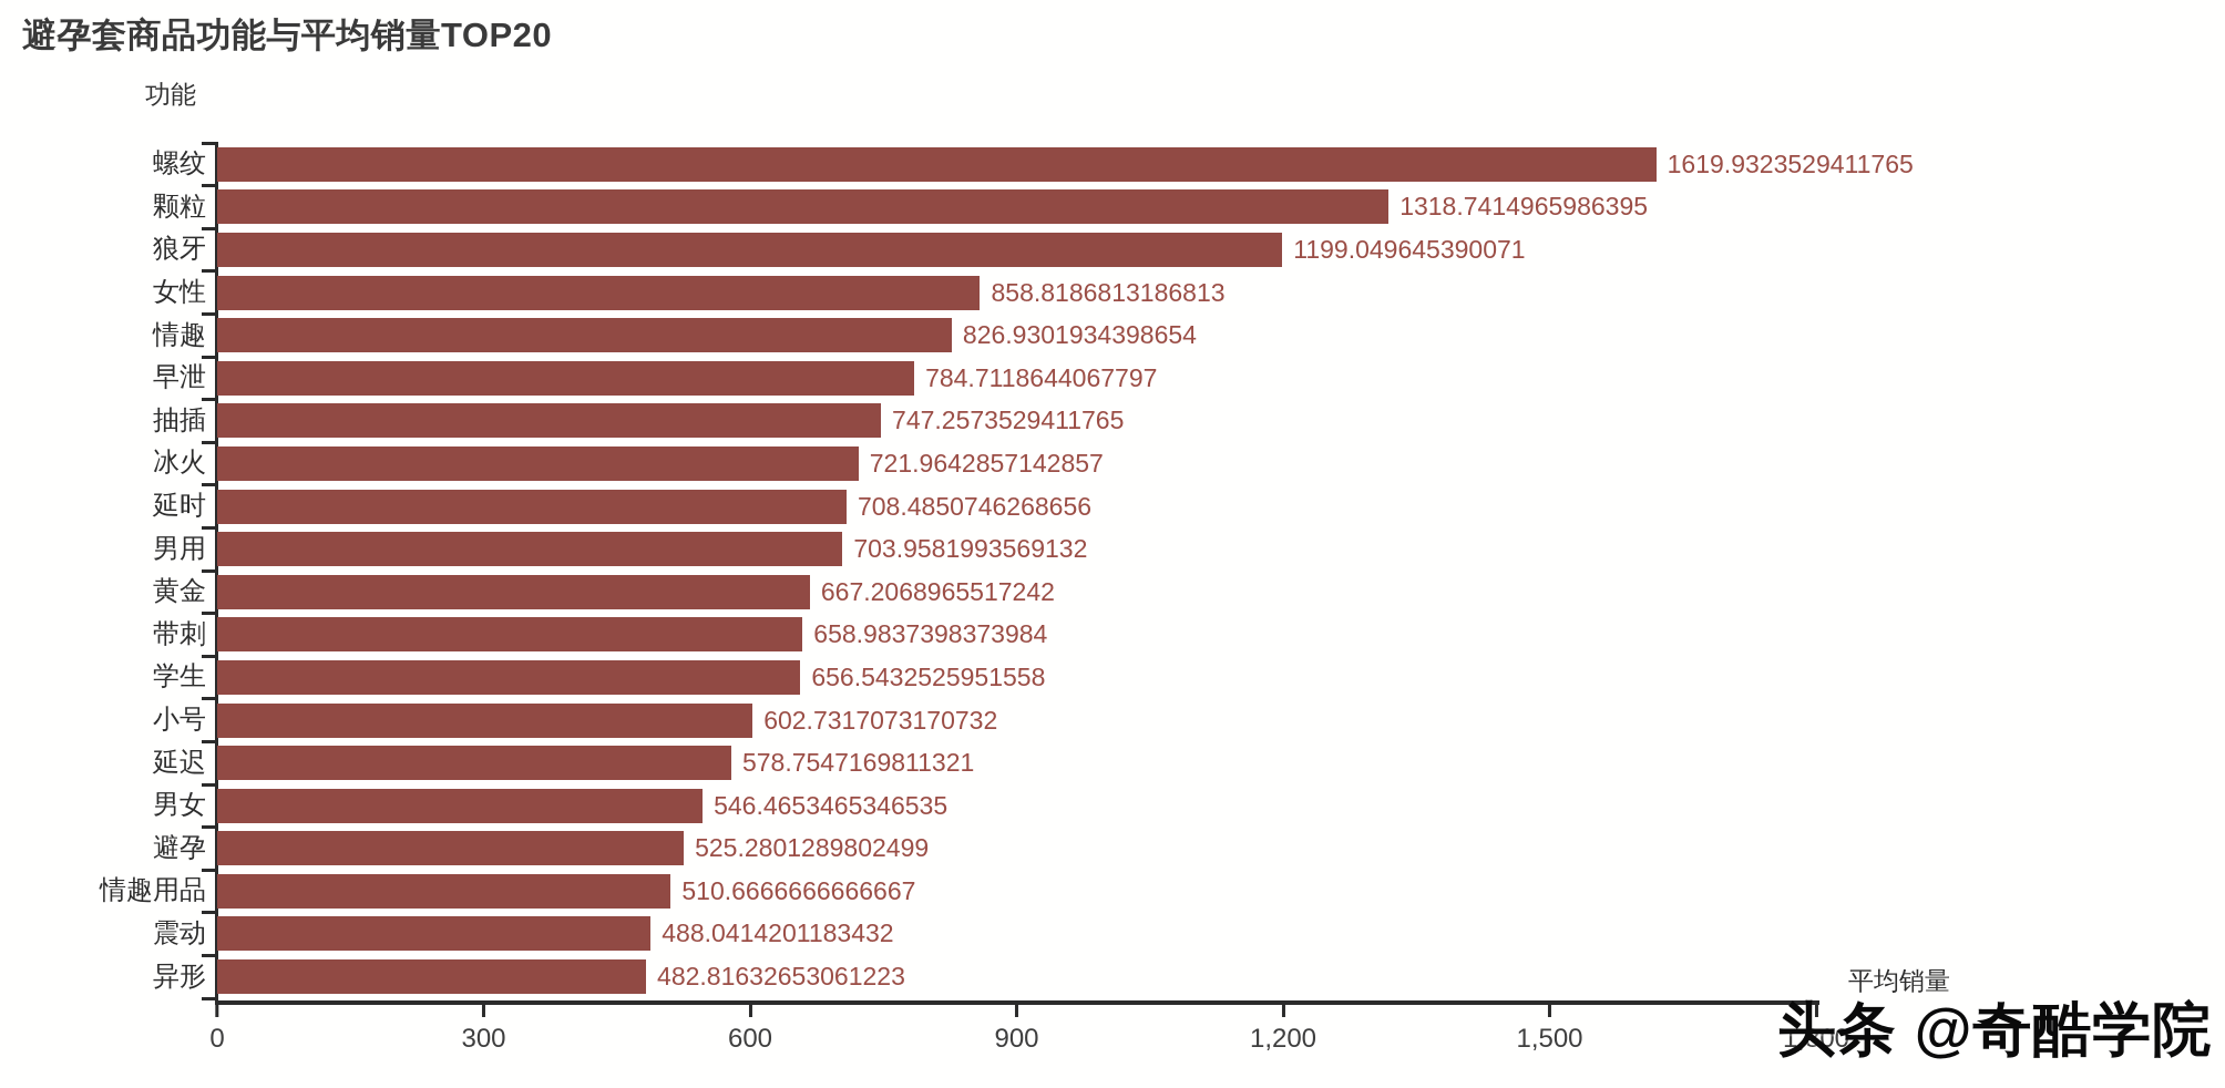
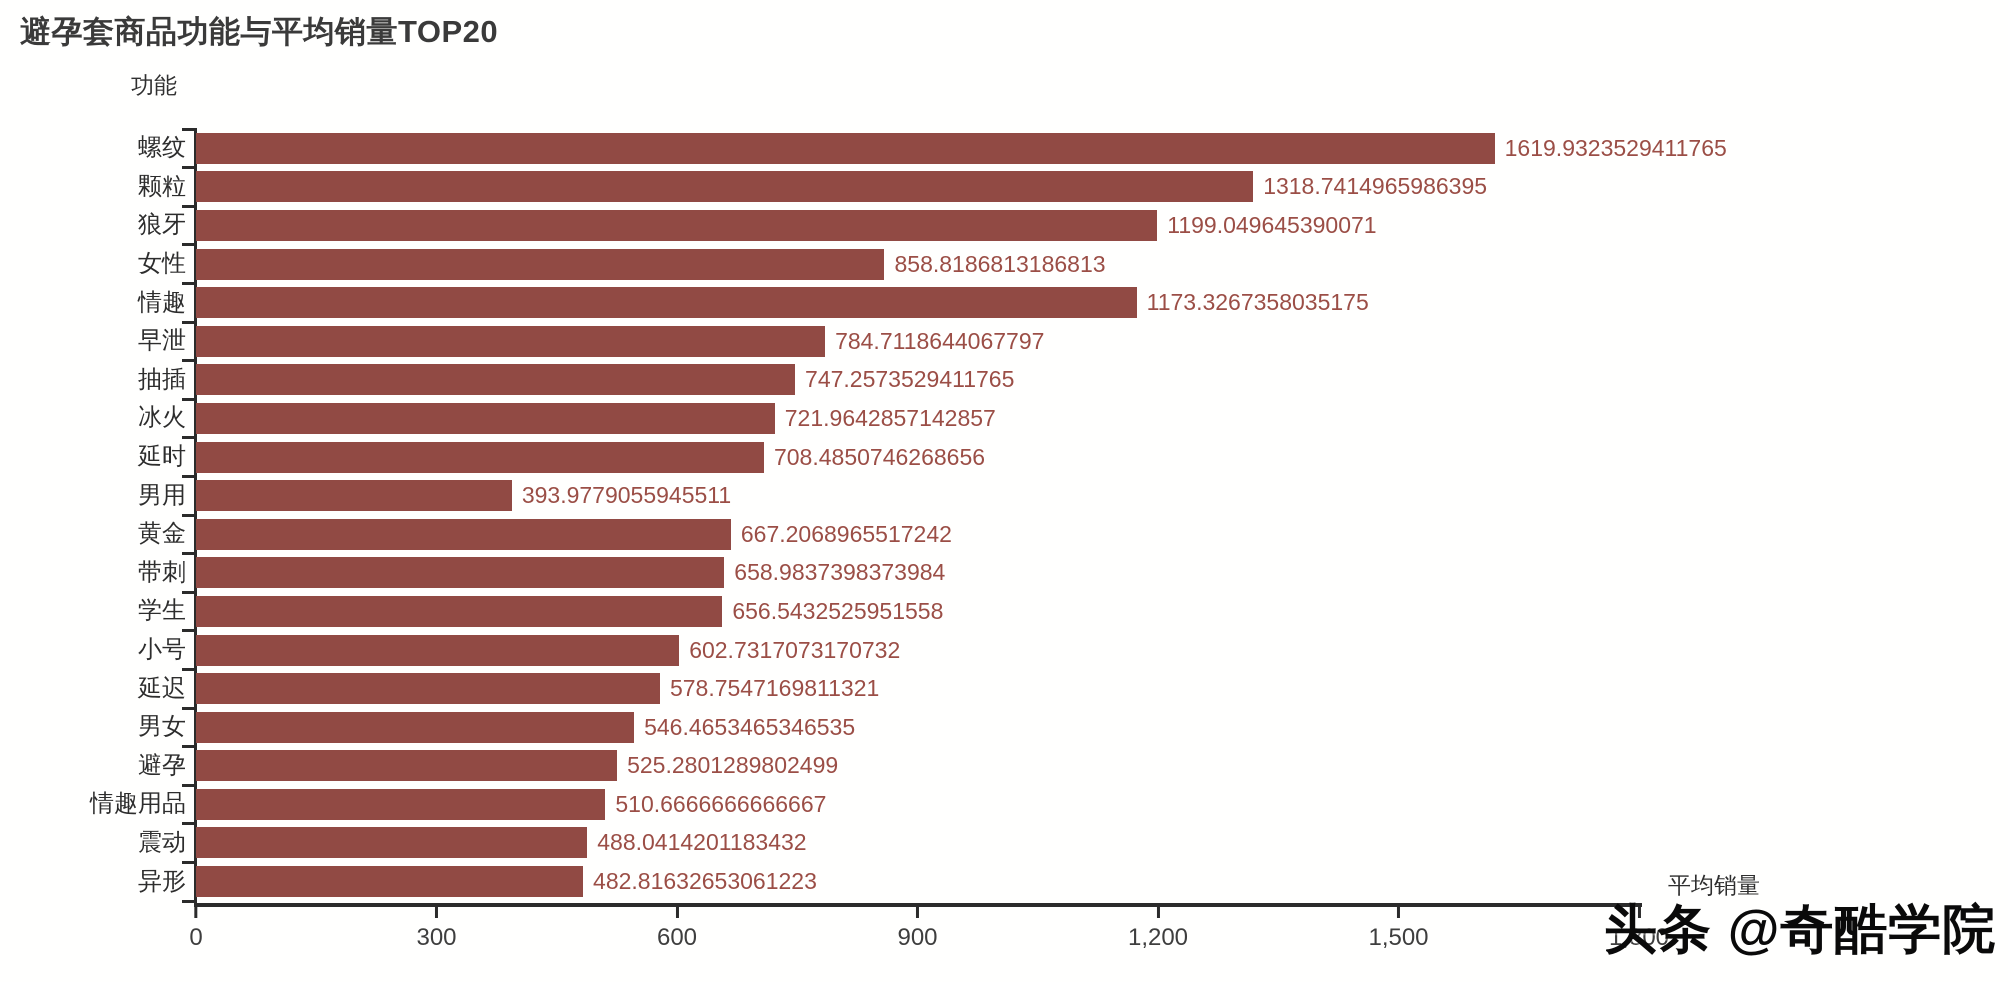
情趣: 826.9301934398654 -> 1173.3267358035175
男用: 703.9581993569132 -> 393.9779055945511
